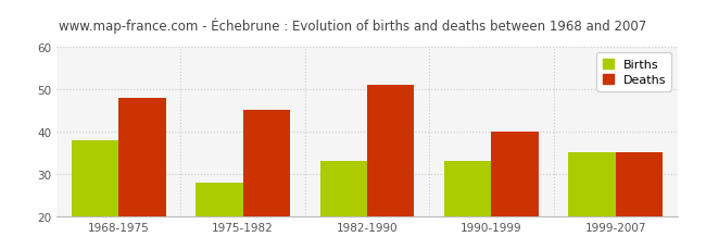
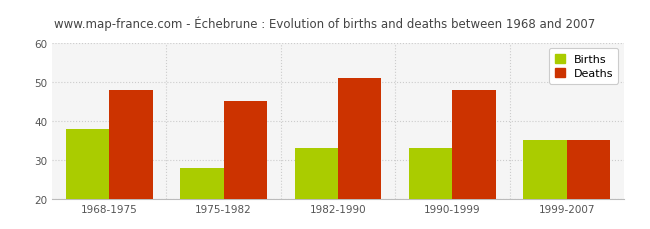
Deaths/1990-1999: 40 -> 48
